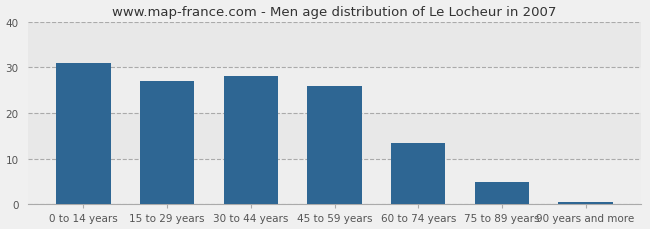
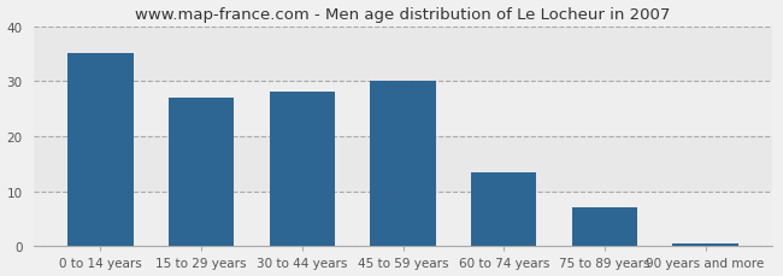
0 to 14 years: 31.0 -> 35.0
45 to 59 years: 26.0 -> 30.0
75 to 89 years: 5.0 -> 7.0
